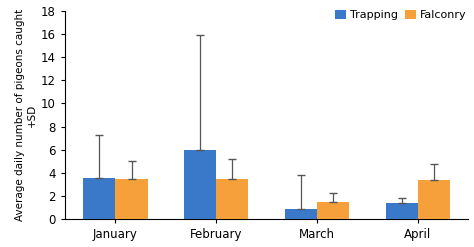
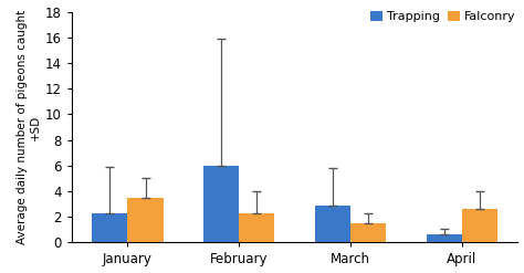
Trapping/January: 3.6 -> 2.2
Falconry/February: 3.5 -> 2.3
Trapping/March: 0.9 -> 2.9
Trapping/April: 1.4 -> 0.6
Falconry/April: 3.4 -> 2.6
